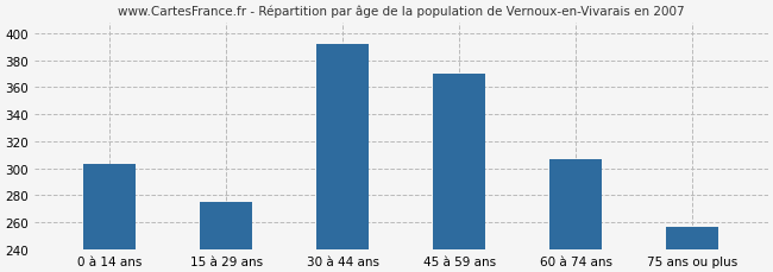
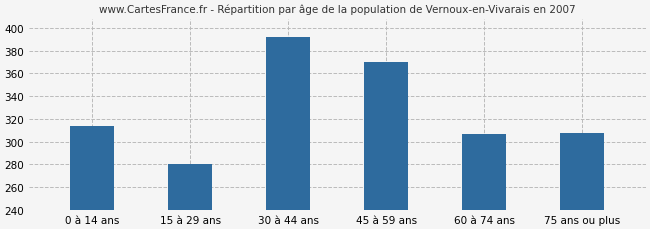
0 à 14 ans: 303 -> 314
15 à 29 ans: 275 -> 280
75 ans ou plus: 257 -> 308
